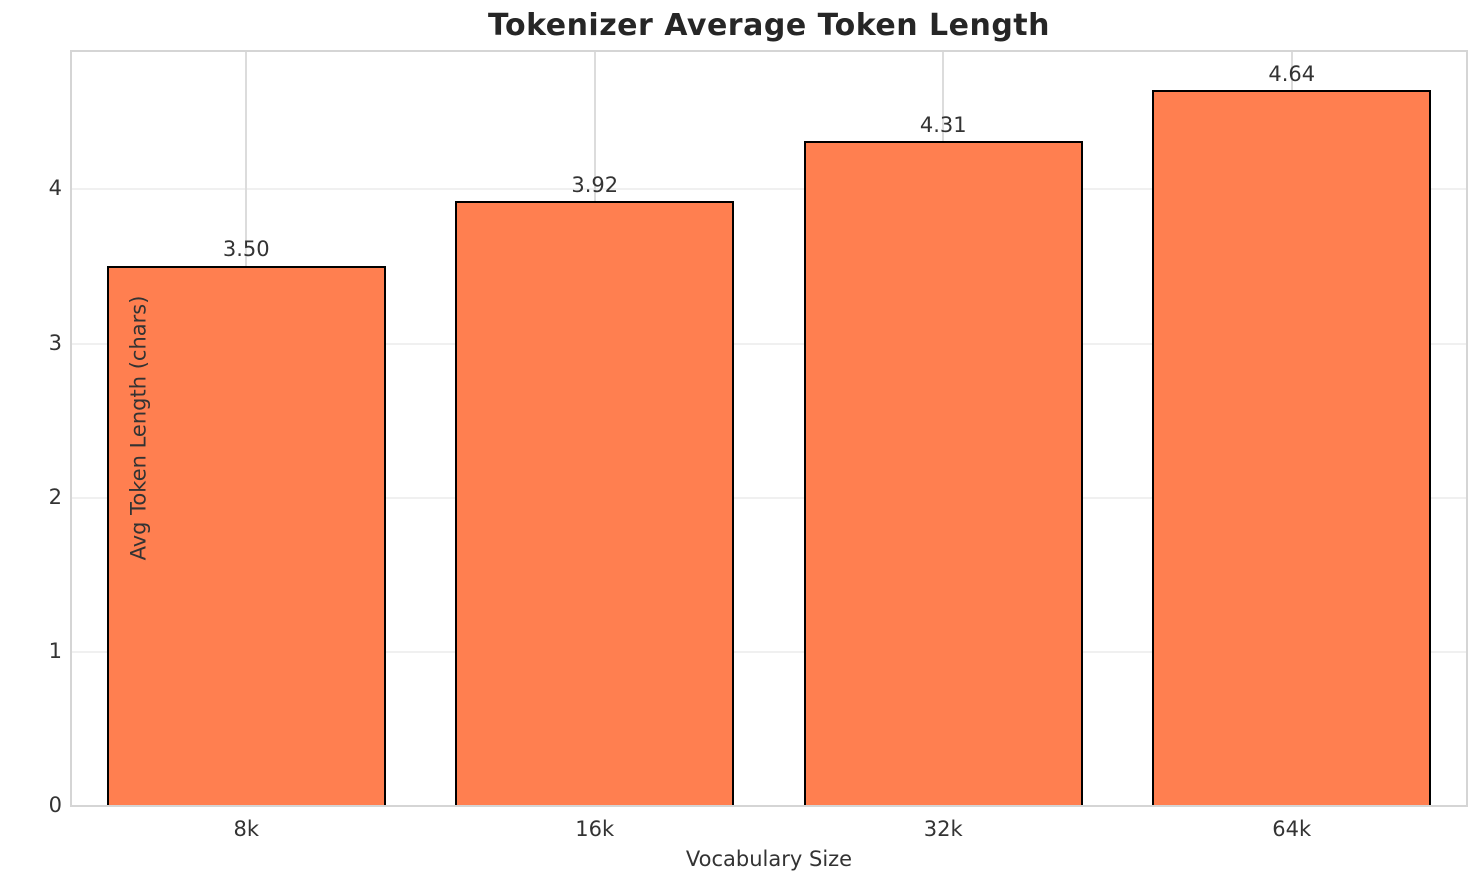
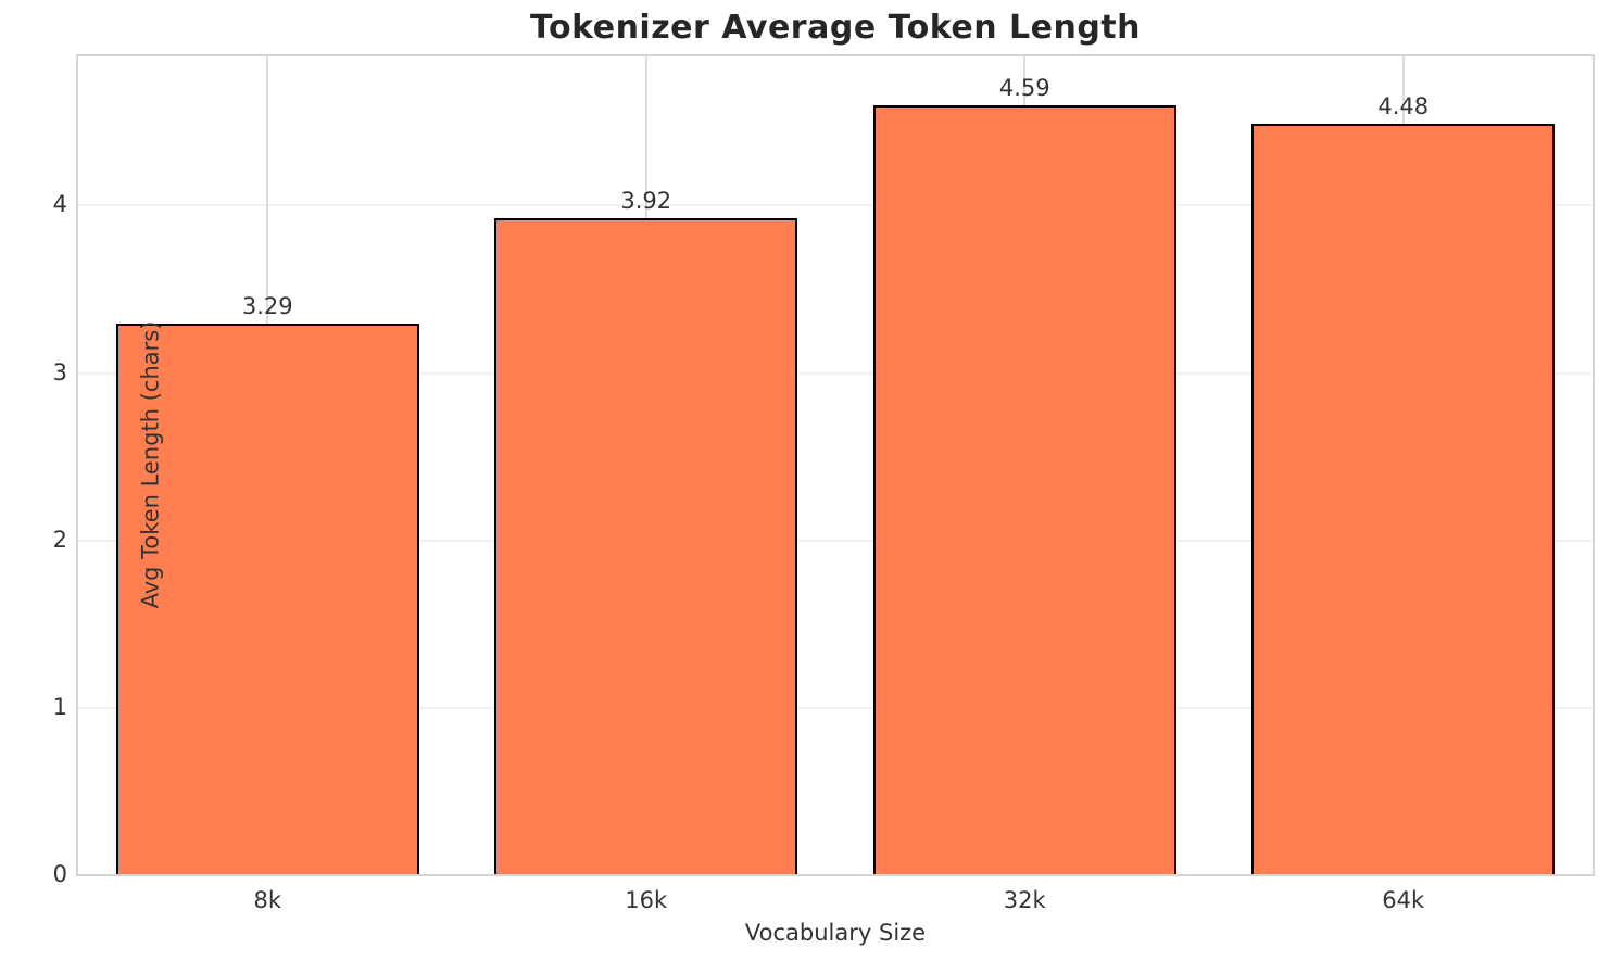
8k: 3.50 -> 3.29
32k: 4.31 -> 4.59
64k: 4.64 -> 4.48
